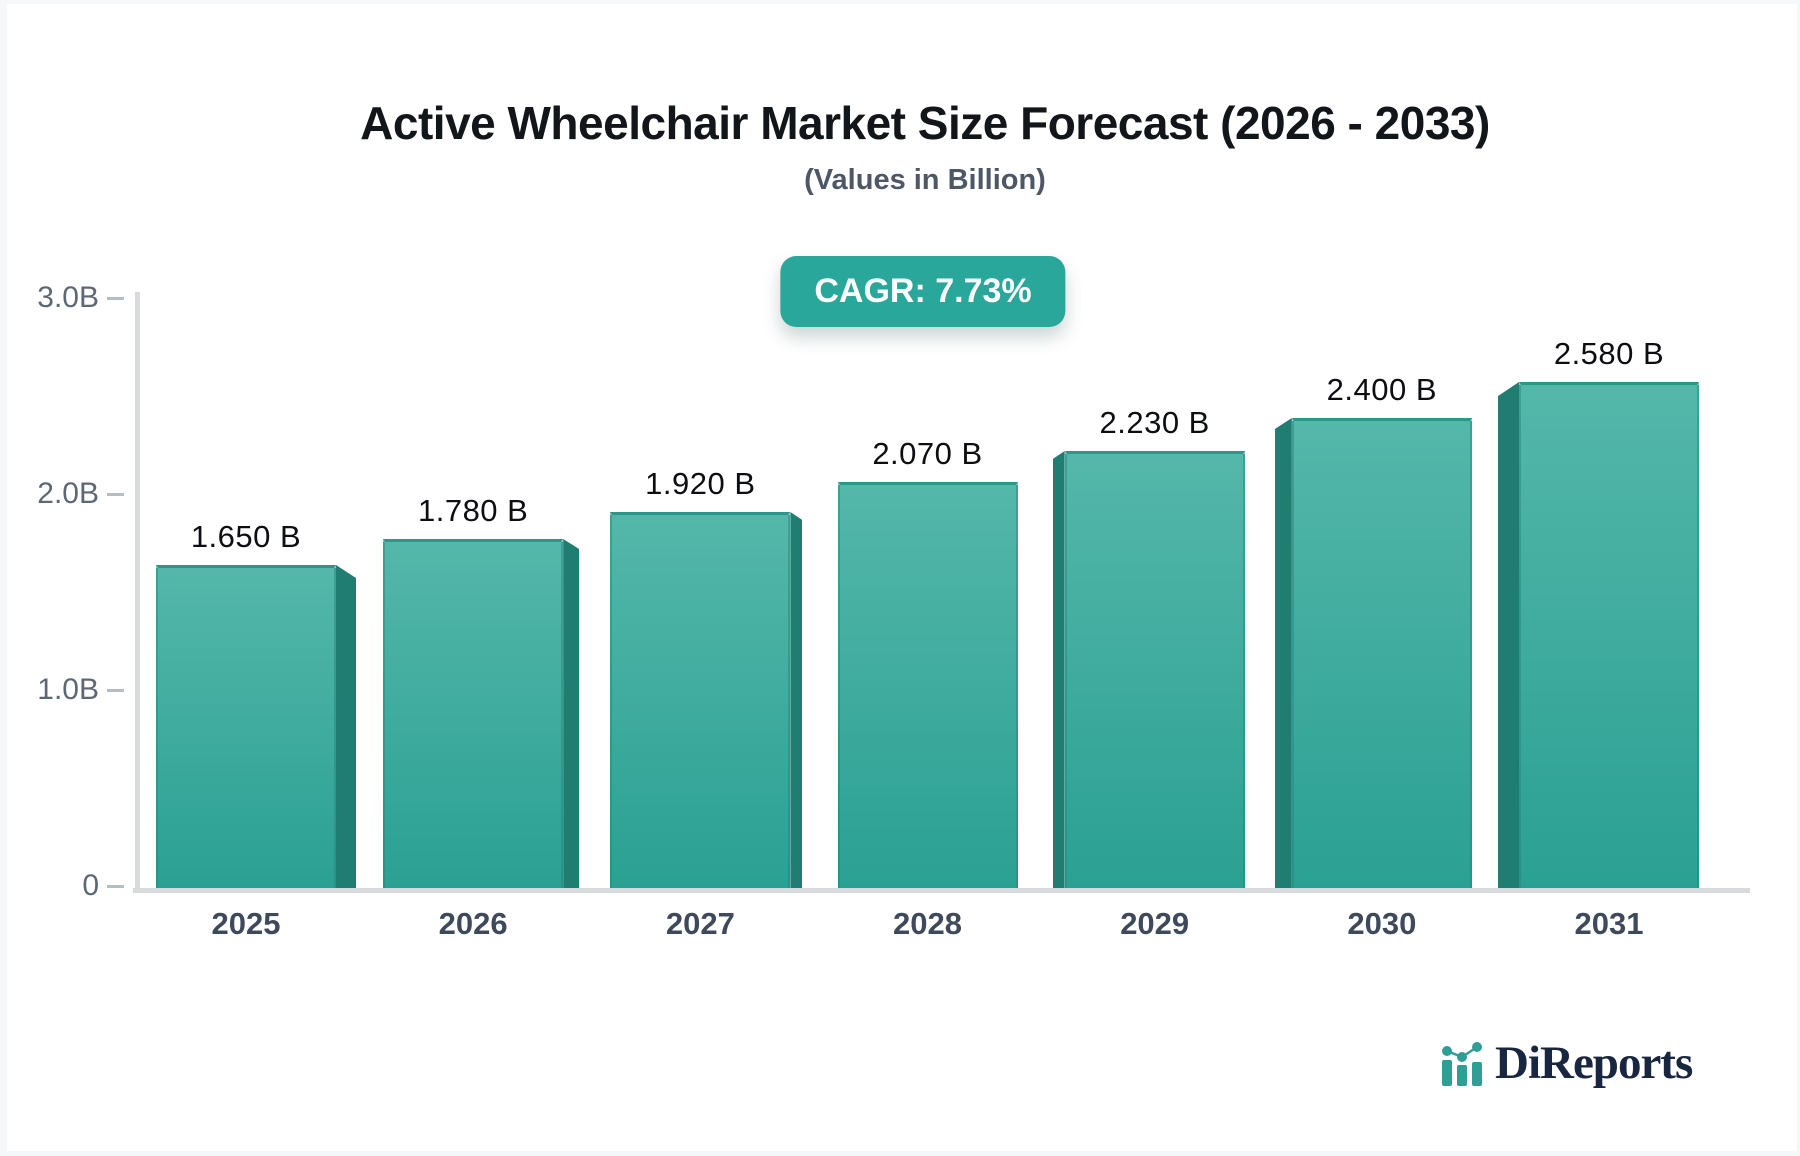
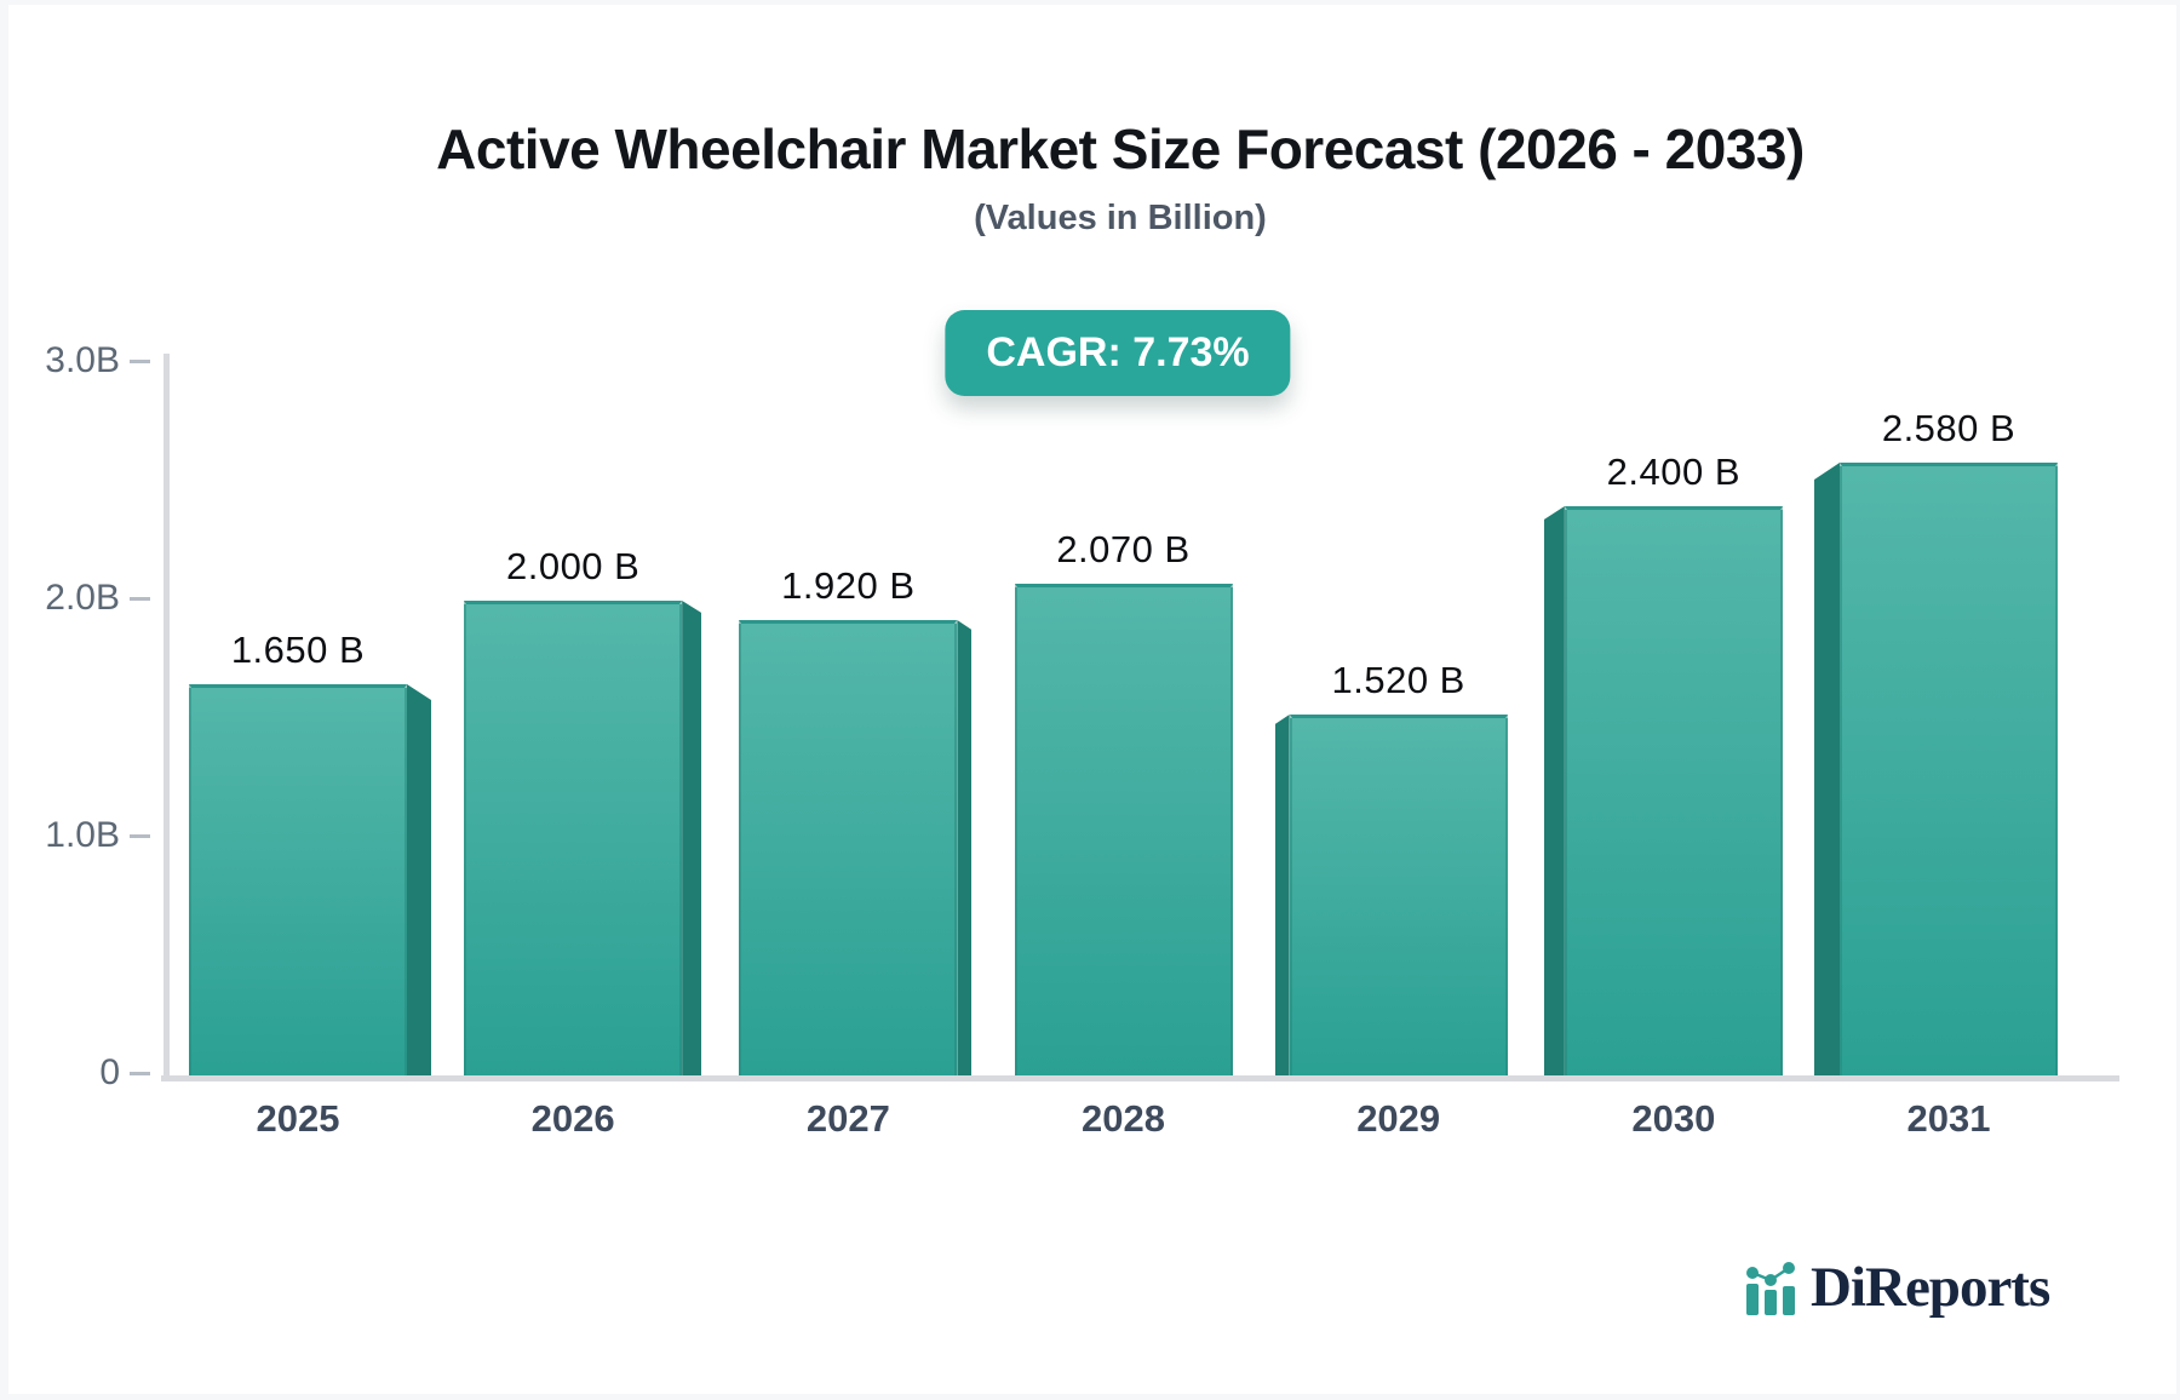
2026: 1.780 -> 2.000
2029: 2.230 -> 1.520
